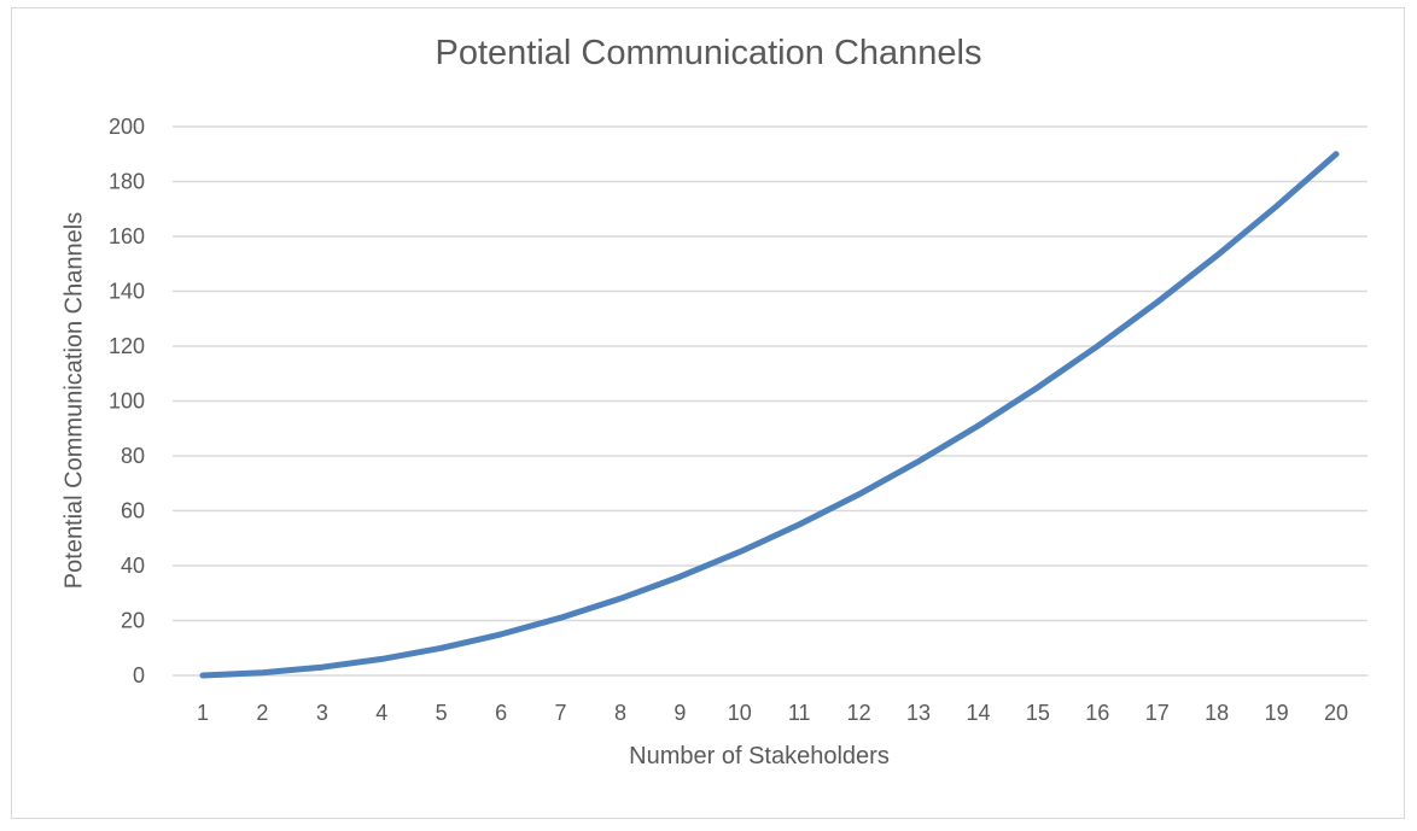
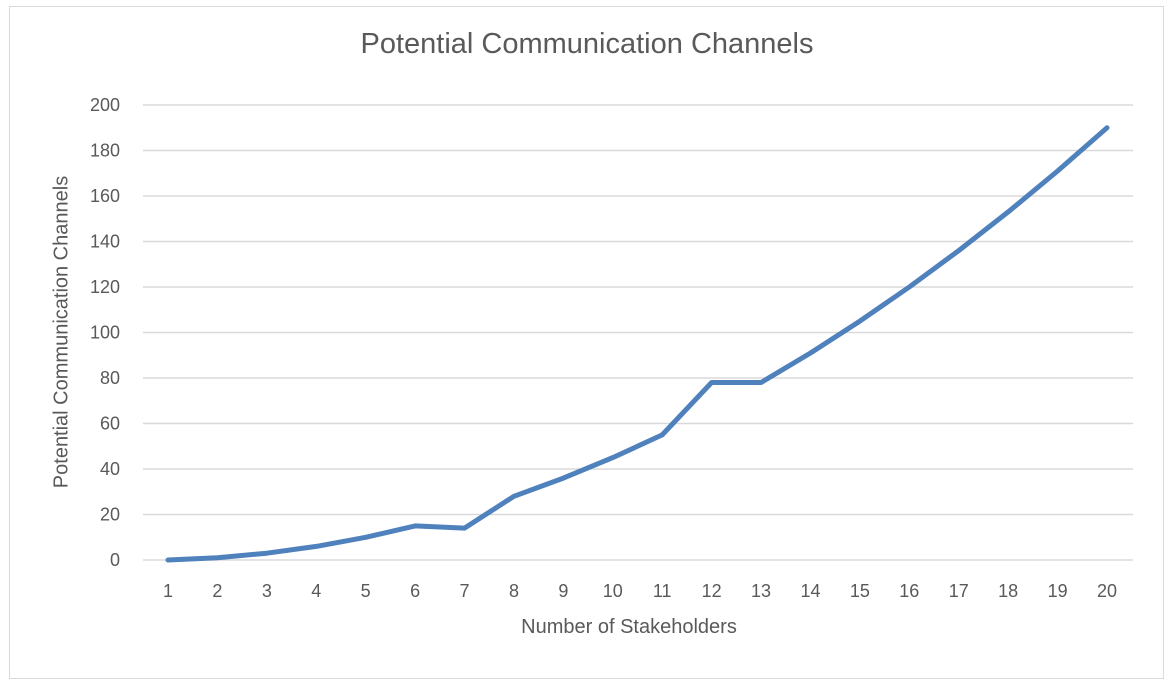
7: 21 -> 14
12: 66 -> 78
